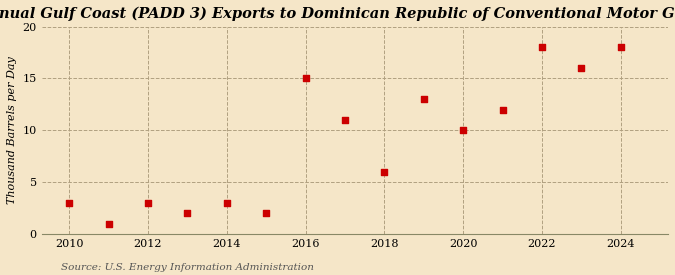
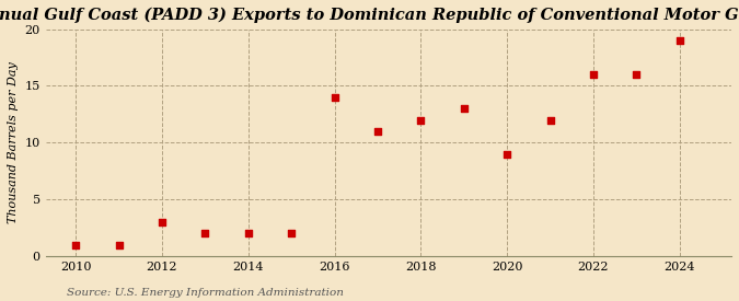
2010: 3 -> 1
2014: 3 -> 2
2016: 15 -> 14
2018: 6 -> 12
2020: 10 -> 9
2022: 18 -> 16
2024: 18 -> 19
